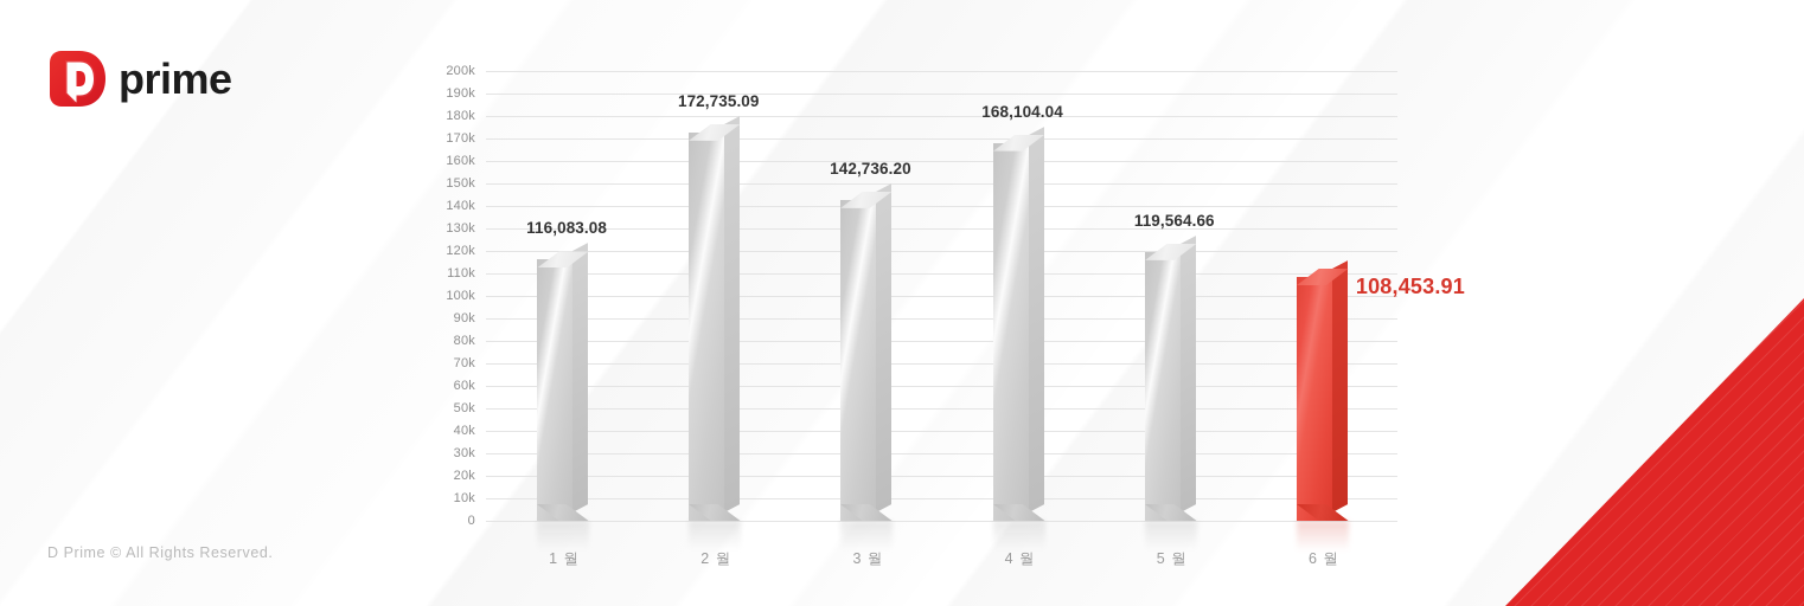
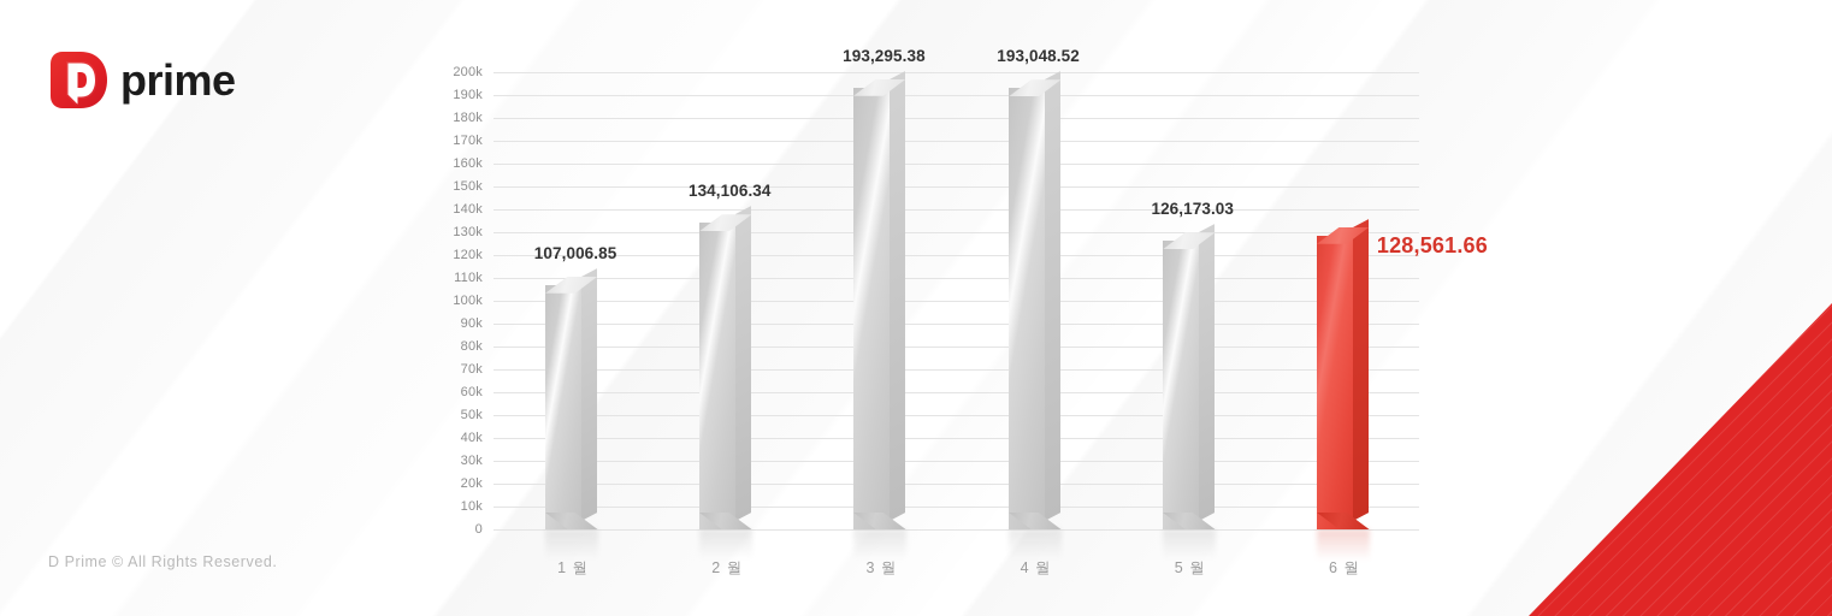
1 월: 116,083.08 -> 107,006.85
2 월: 172,735.09 -> 134,106.34
3 월: 142,736.20 -> 193,295.38
4 월: 168,104.04 -> 193,048.52
5 월: 119,564.66 -> 126,173.03
6 월: 108,453.91 -> 128,561.66
